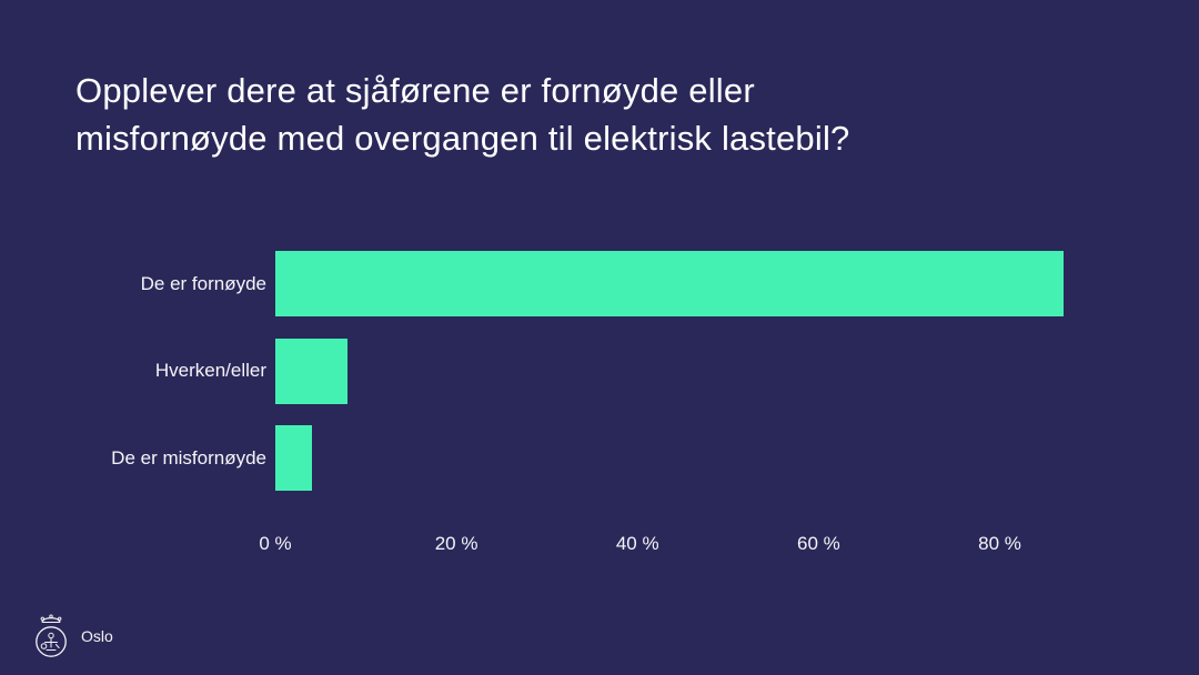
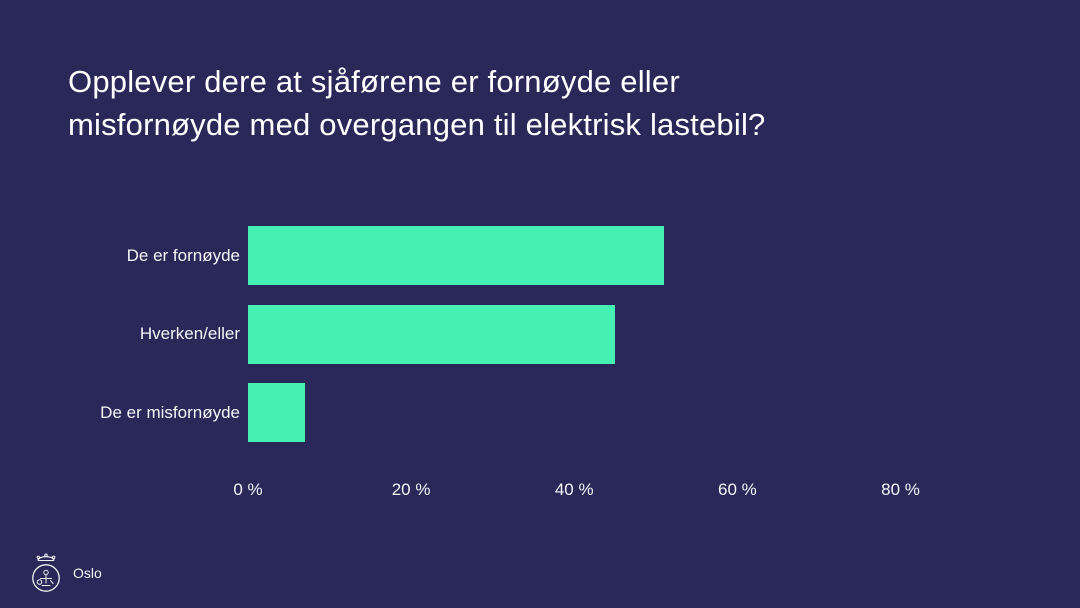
De er fornøyde: 87% -> 51%
Hverken/eller: 8% -> 45%
De er misfornøyde: 4% -> 7%
